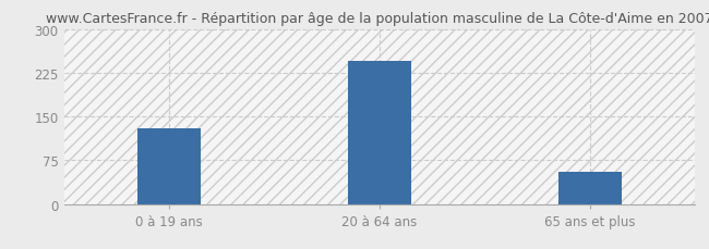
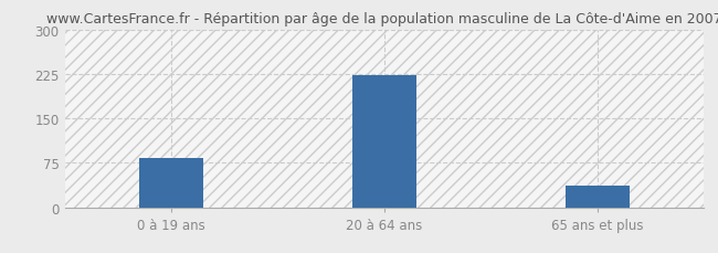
0 à 19 ans: 130 -> 84
20 à 64 ans: 245 -> 222
65 ans et plus: 55 -> 36
